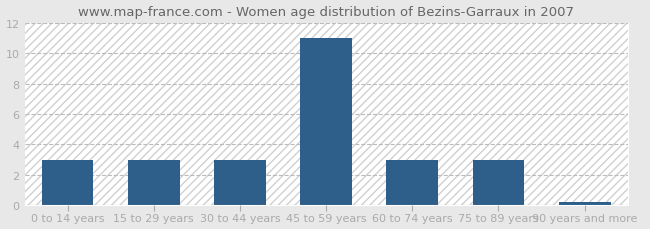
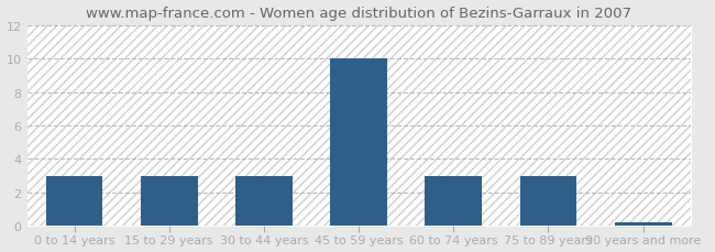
45 to 59 years: 11.0 -> 10.0
